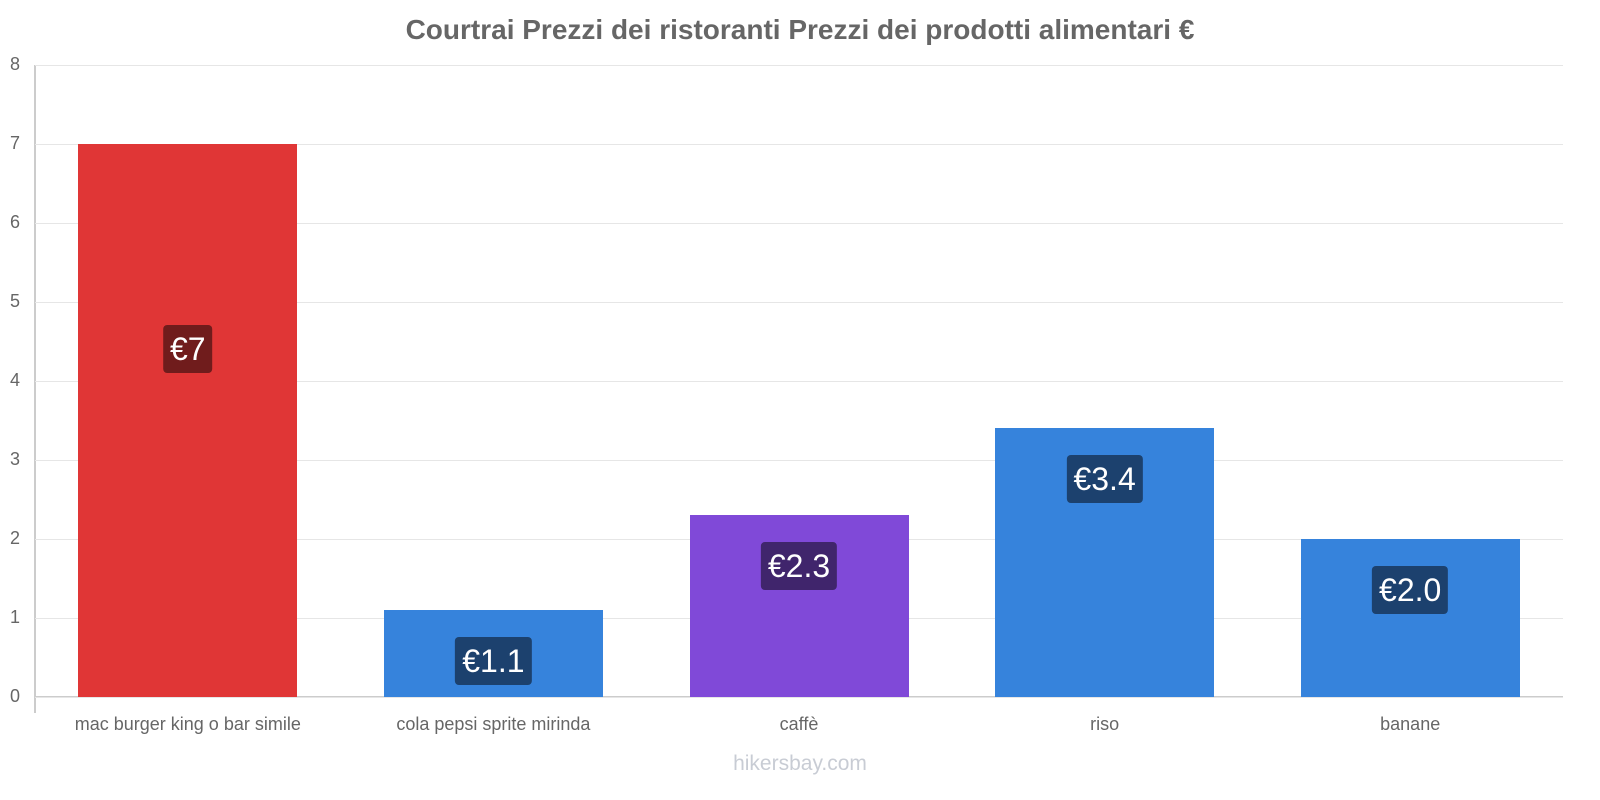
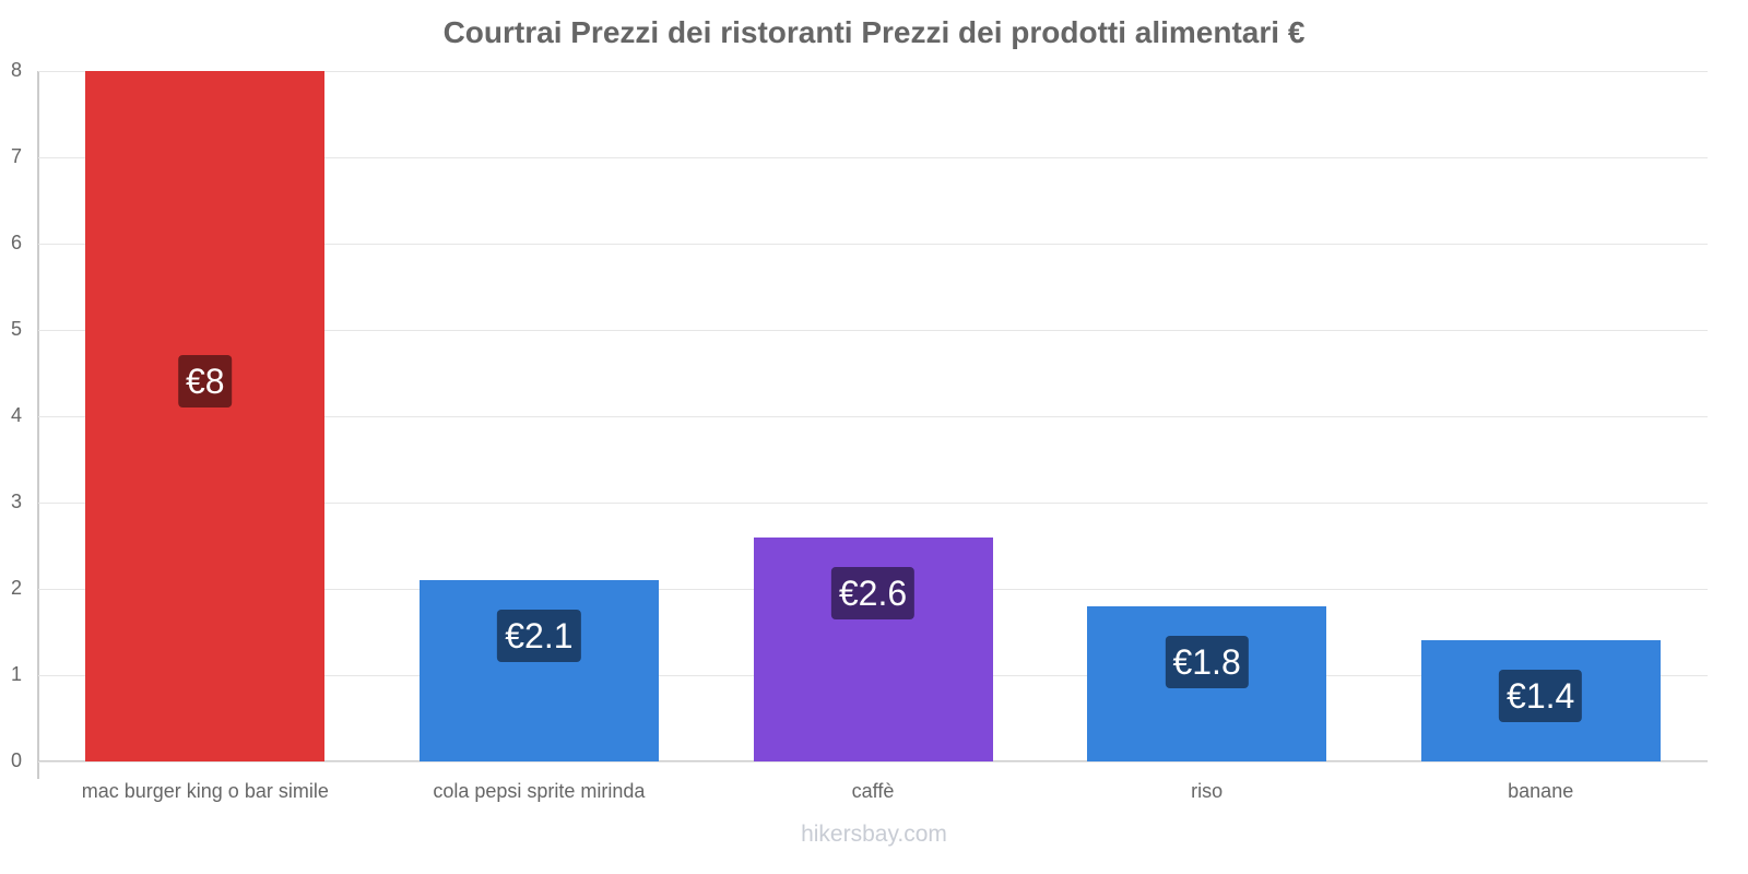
mac burger king o bar simile: €7 -> €8
cola pepsi sprite mirinda: €1.1 -> €2.1
caffè: €2.3 -> €2.6
riso: €3.4 -> €1.8
banane: €2.0 -> €1.4
